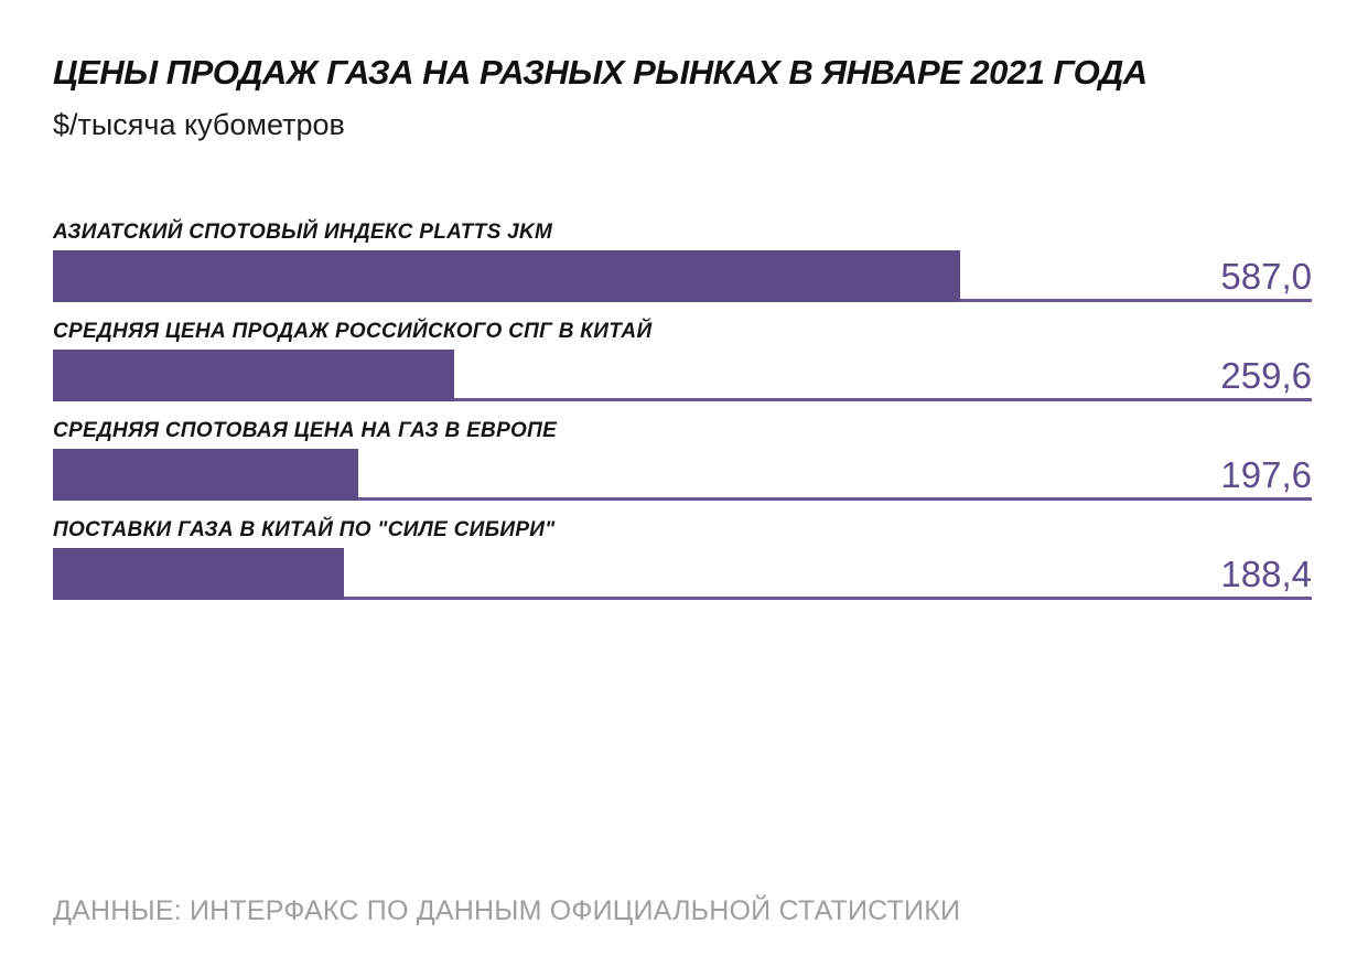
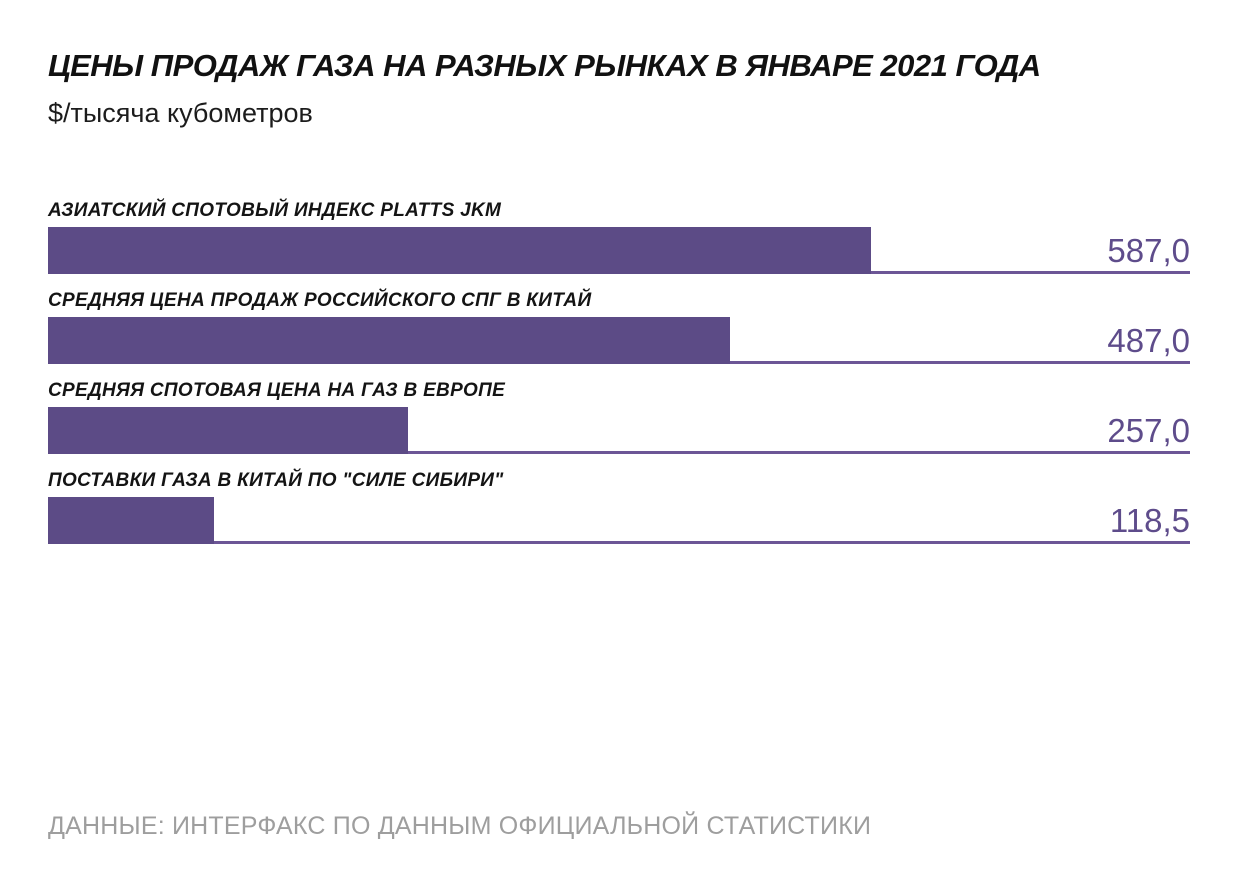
СРЕДНЯЯ ЦЕНА ПРОДАЖ РОССИЙСКОГО СПГ В КИТАЙ: 259,6 -> 487,0
СРЕДНЯЯ СПОТОВАЯ ЦЕНА НА ГАЗ В ЕВРОПЕ: 197,6 -> 257,0
ПОСТАВКИ ГАЗА В КИТАЙ ПО "СИЛЕ СИБИРИ": 188,4 -> 118,5
